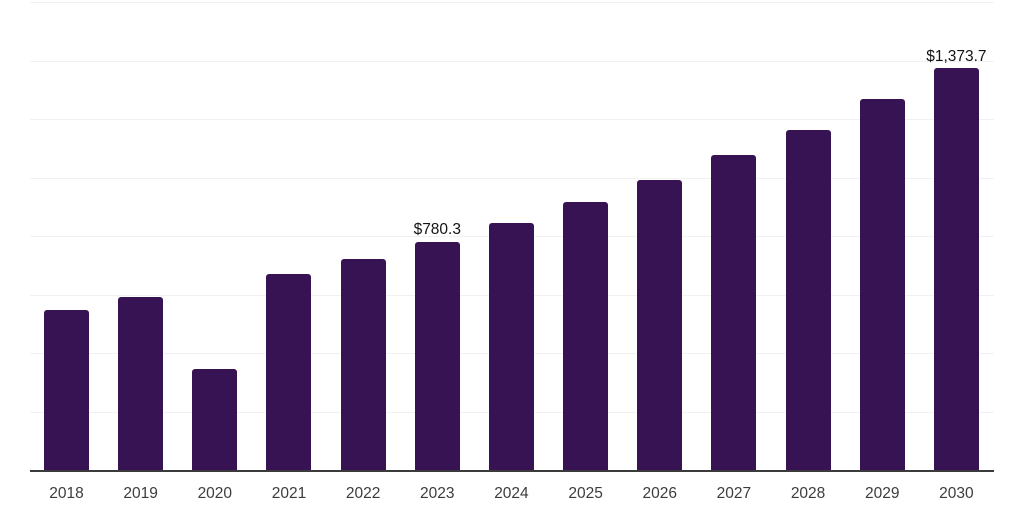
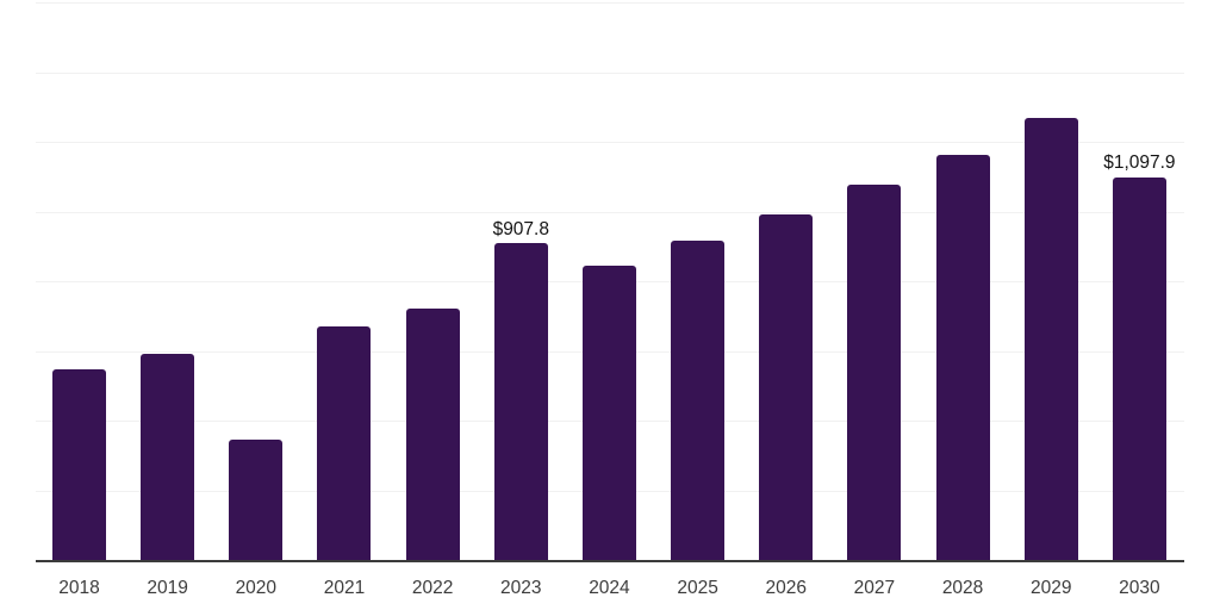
2023: $780.3 -> $907.8
2030: $1,373.7 -> $1,097.9
